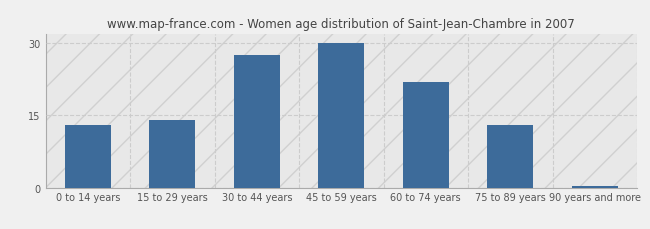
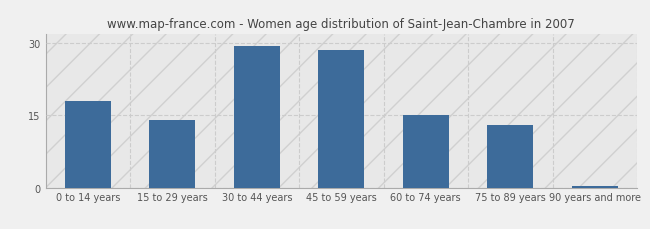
0 to 14 years: 13.0 -> 18.0
30 to 44 years: 27.5 -> 29.5
45 to 59 years: 30.0 -> 28.5
60 to 74 years: 22.0 -> 15.0
